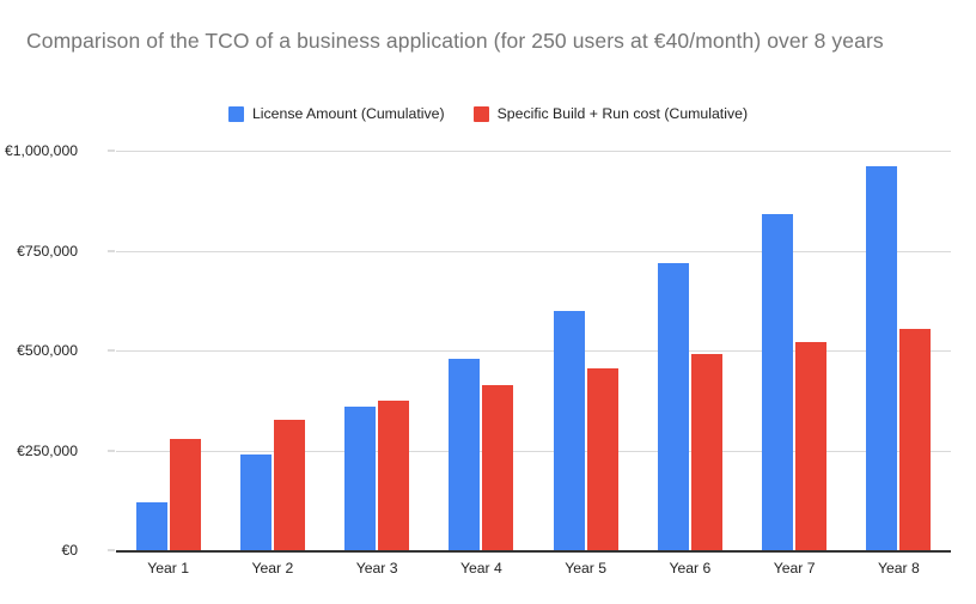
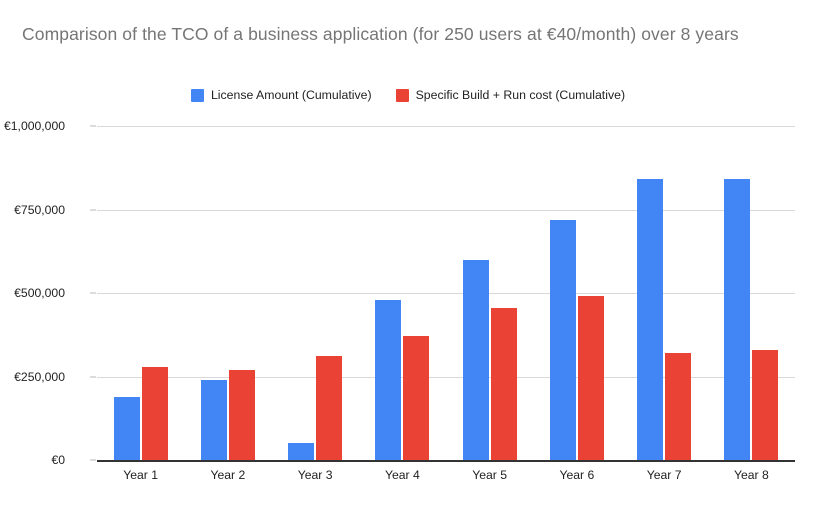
License Amount (Cumulative)/Year 1: €120000 -> €190000
Specific Build + Run cost (Cumulative)/Year 2: €320000 -> €270000
License Amount (Cumulative)/Year 3: €360000 -> €50000
Specific Build + Run cost (Cumulative)/Year 3: €370000 -> €310000
Specific Build + Run cost (Cumulative)/Year 4: €410000 -> €370000
Specific Build + Run cost (Cumulative)/Year 7: €520000 -> €320000
License Amount (Cumulative)/Year 8: €960000 -> €840000
Specific Build + Run cost (Cumulative)/Year 8: €560000 -> €330000
